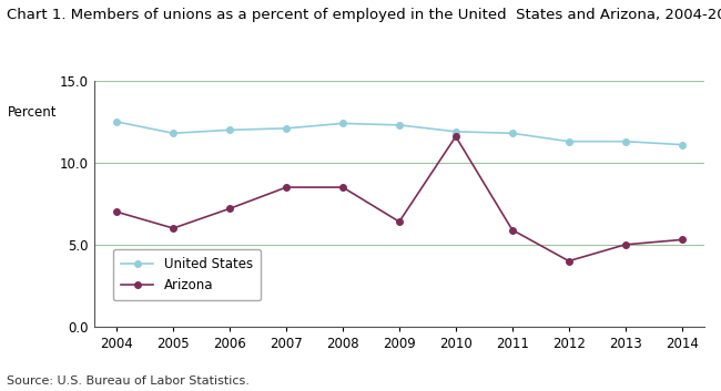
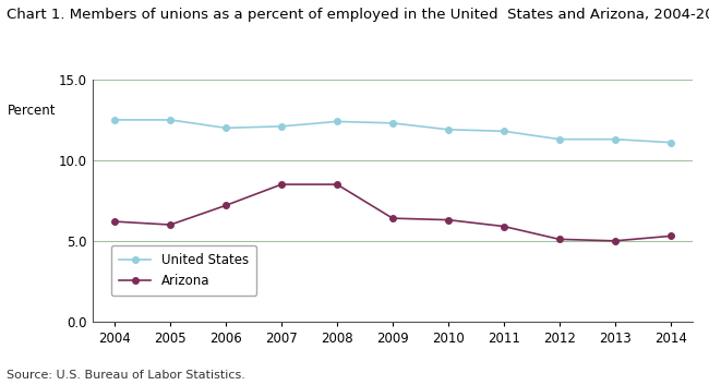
Arizona/2004: 7.0 -> 6.2
United States/2005: 11.8 -> 12.5
Arizona/2010: 11.6 -> 6.3
Arizona/2012: 4.0 -> 5.1
